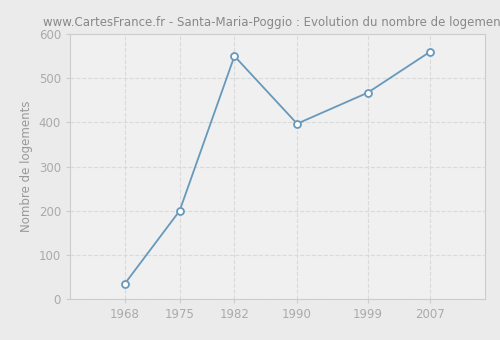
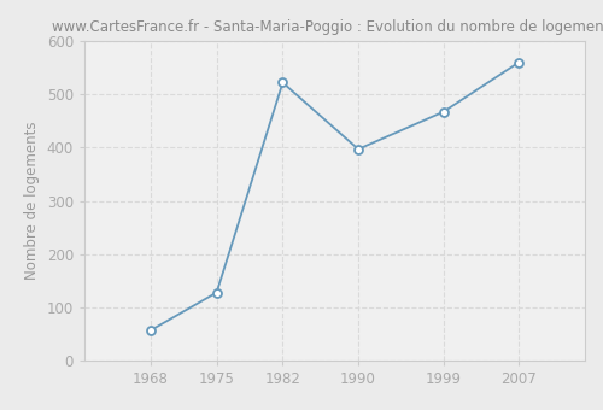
1968: 35 -> 57
1975: 200 -> 128
1982: 550 -> 522
